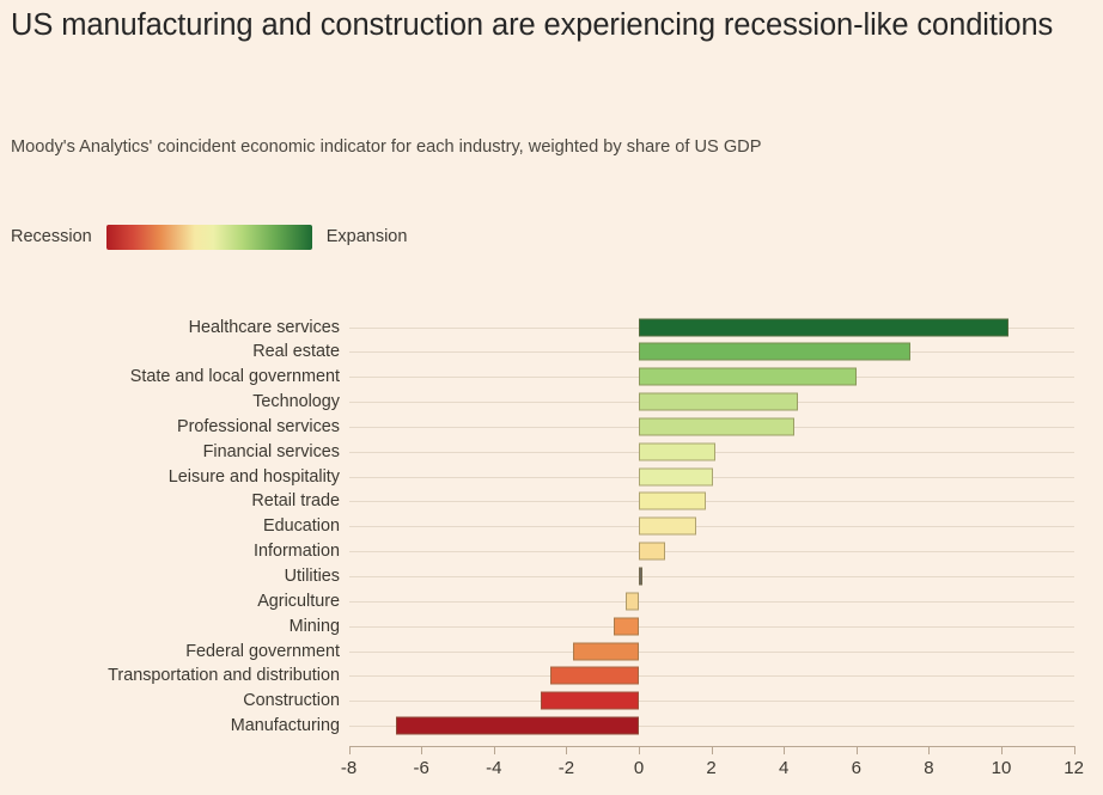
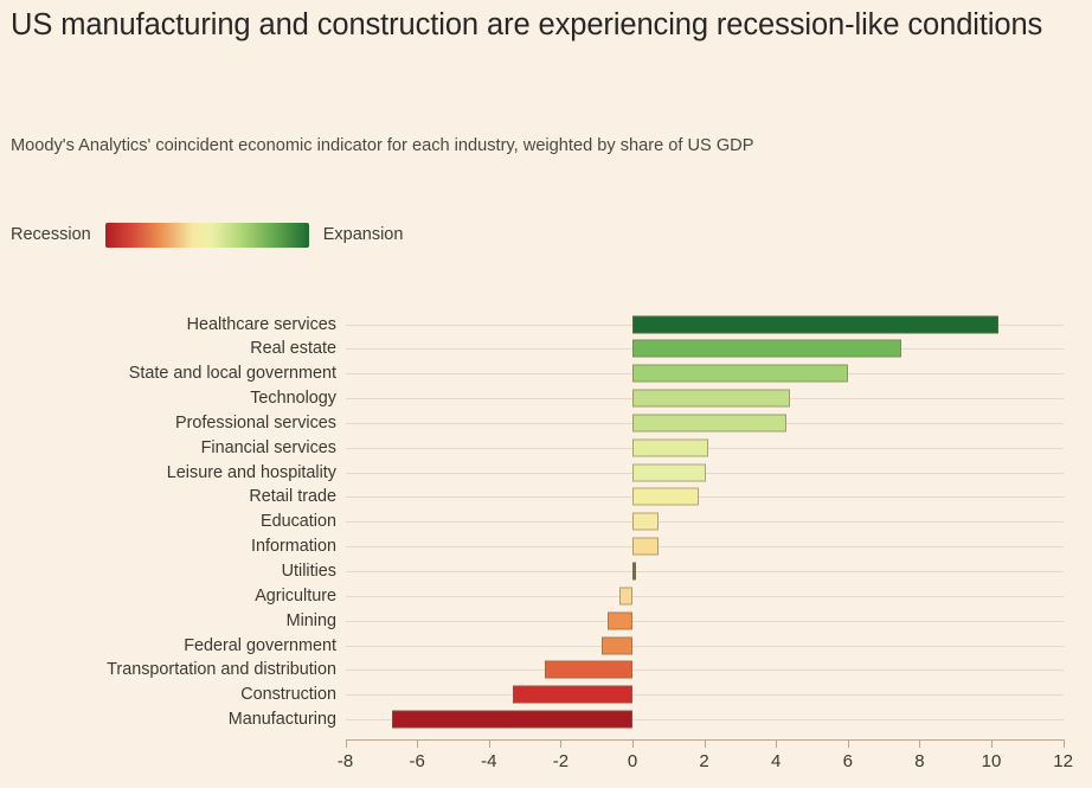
Education: 1.6 -> 0.7
Federal government: -1.8 -> -0.8
Construction: -2.7 -> -3.4
